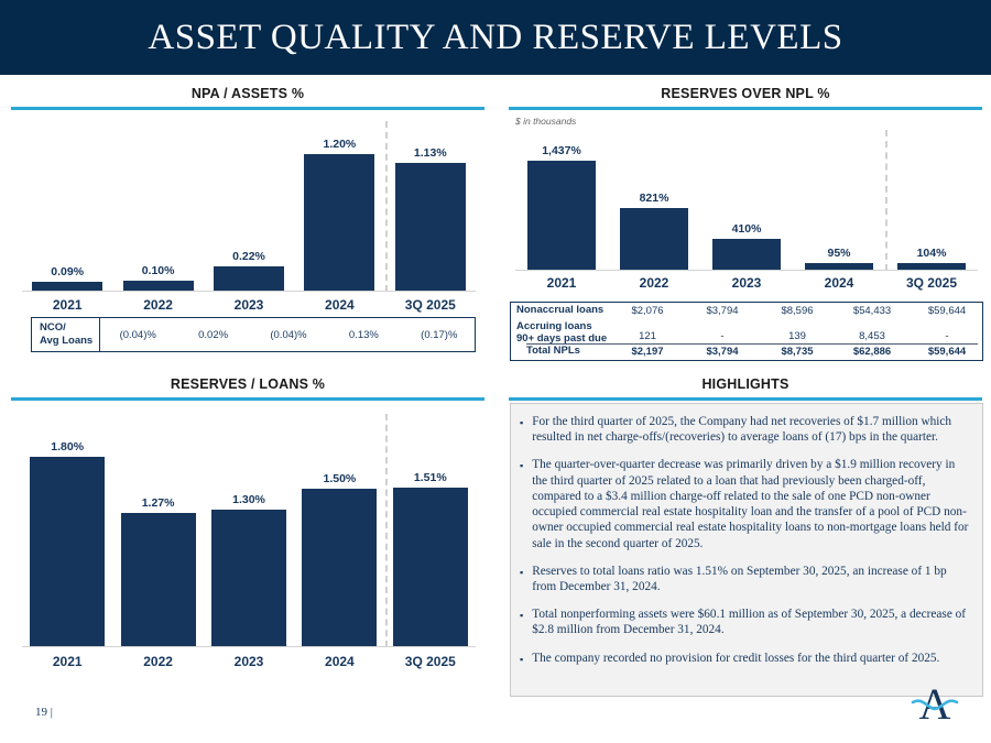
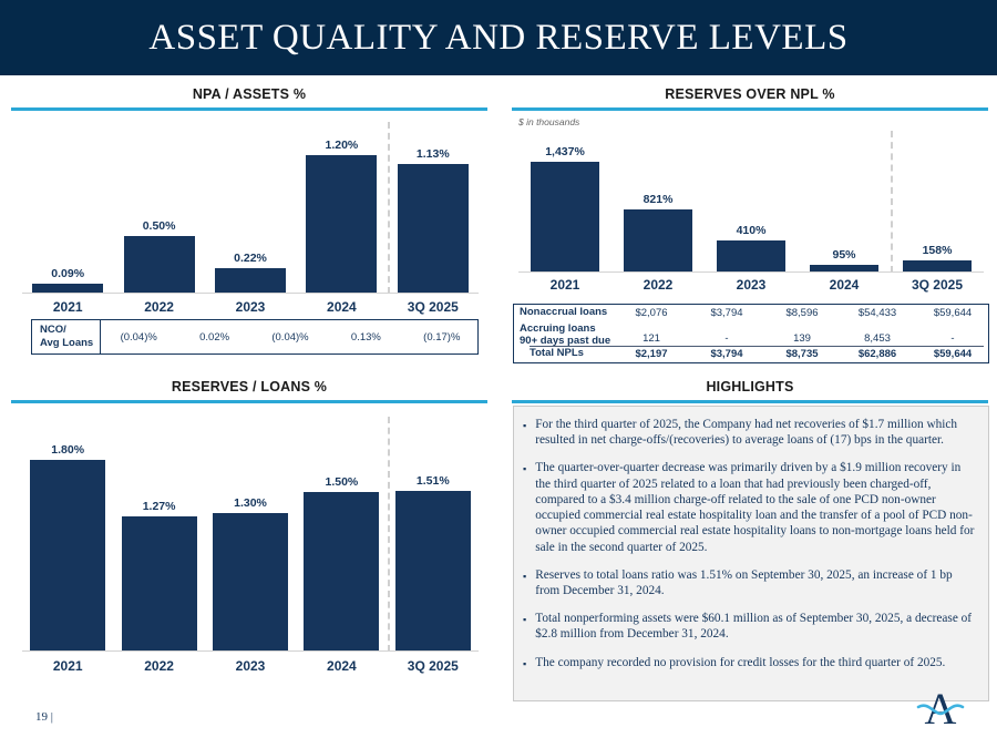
NPA / ASSETS %/2022: 0.10% -> 0.50%
RESERVES OVER NPL %/3Q 2025: 104% -> 158%
